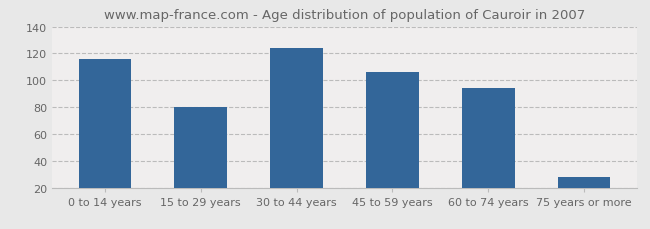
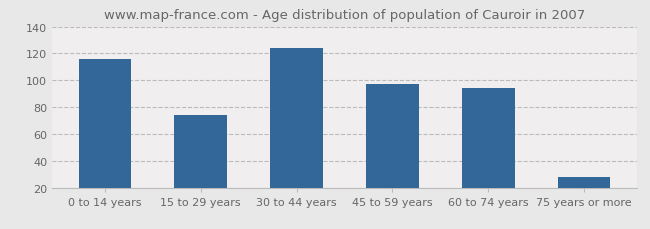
15 to 29 years: 80 -> 74
45 to 59 years: 106 -> 97
